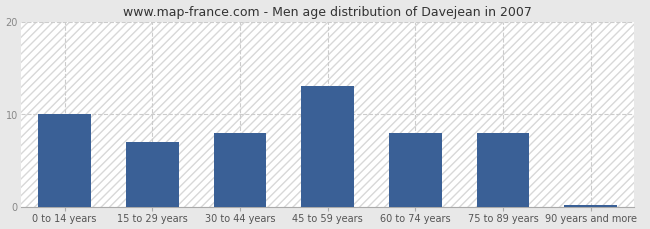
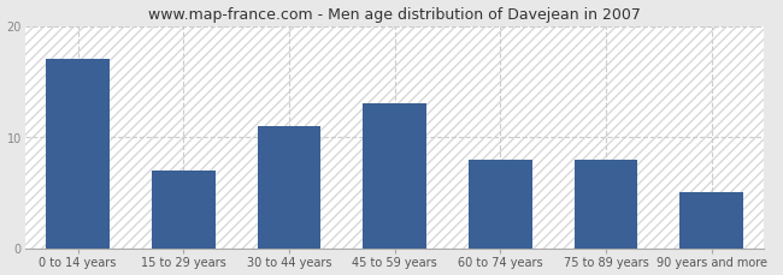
0 to 14 years: 10.0 -> 17.0
30 to 44 years: 8.0 -> 11.0
90 years and more: 0.2 -> 5.0
